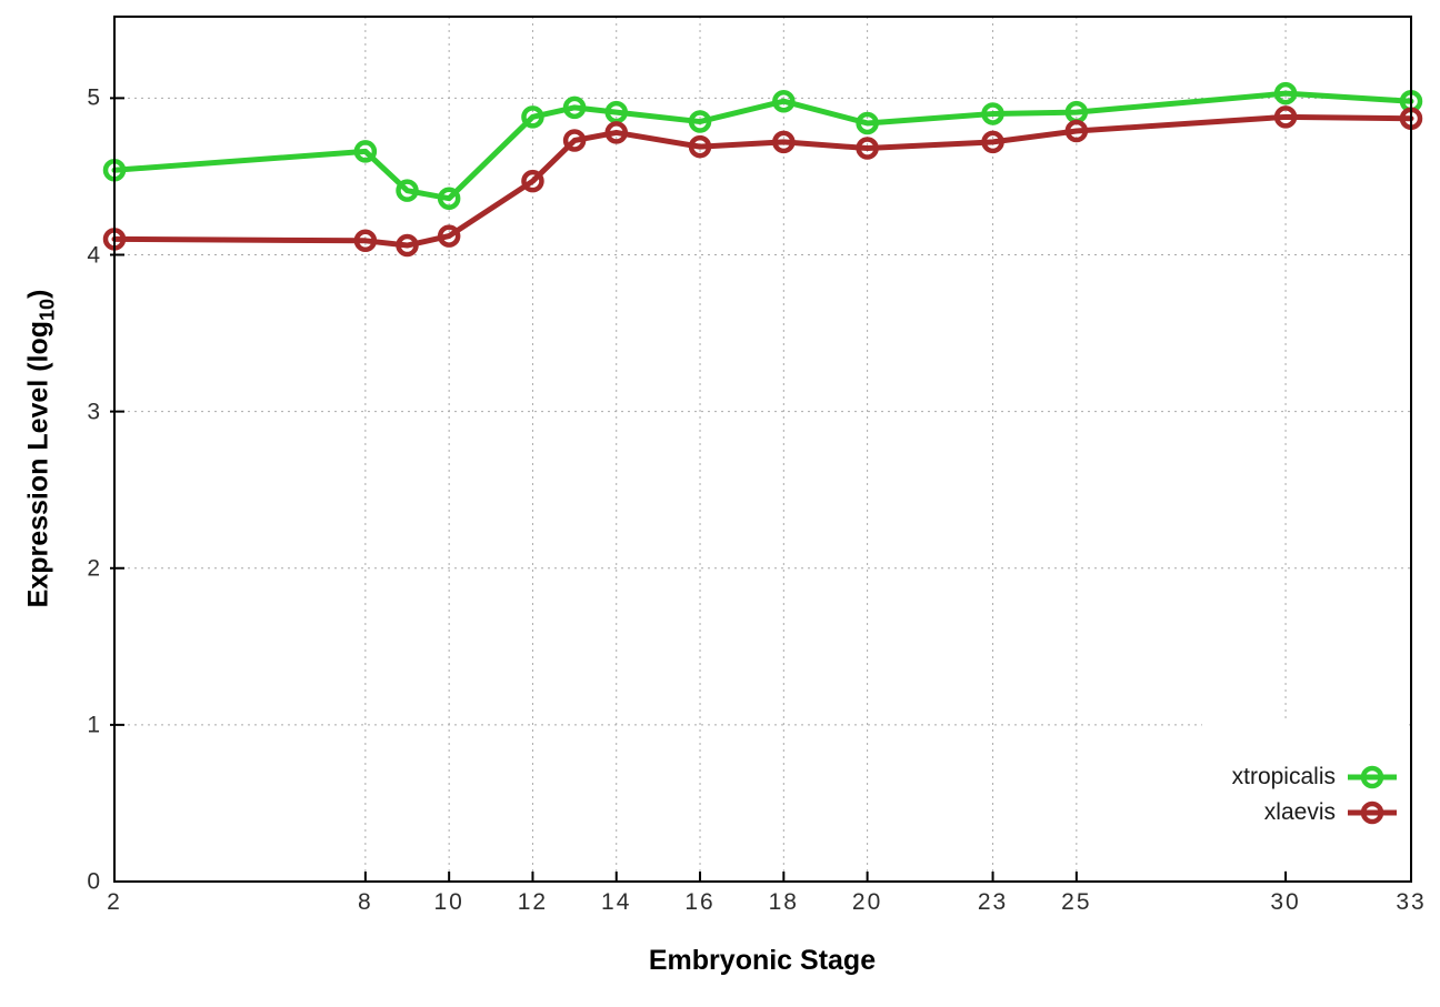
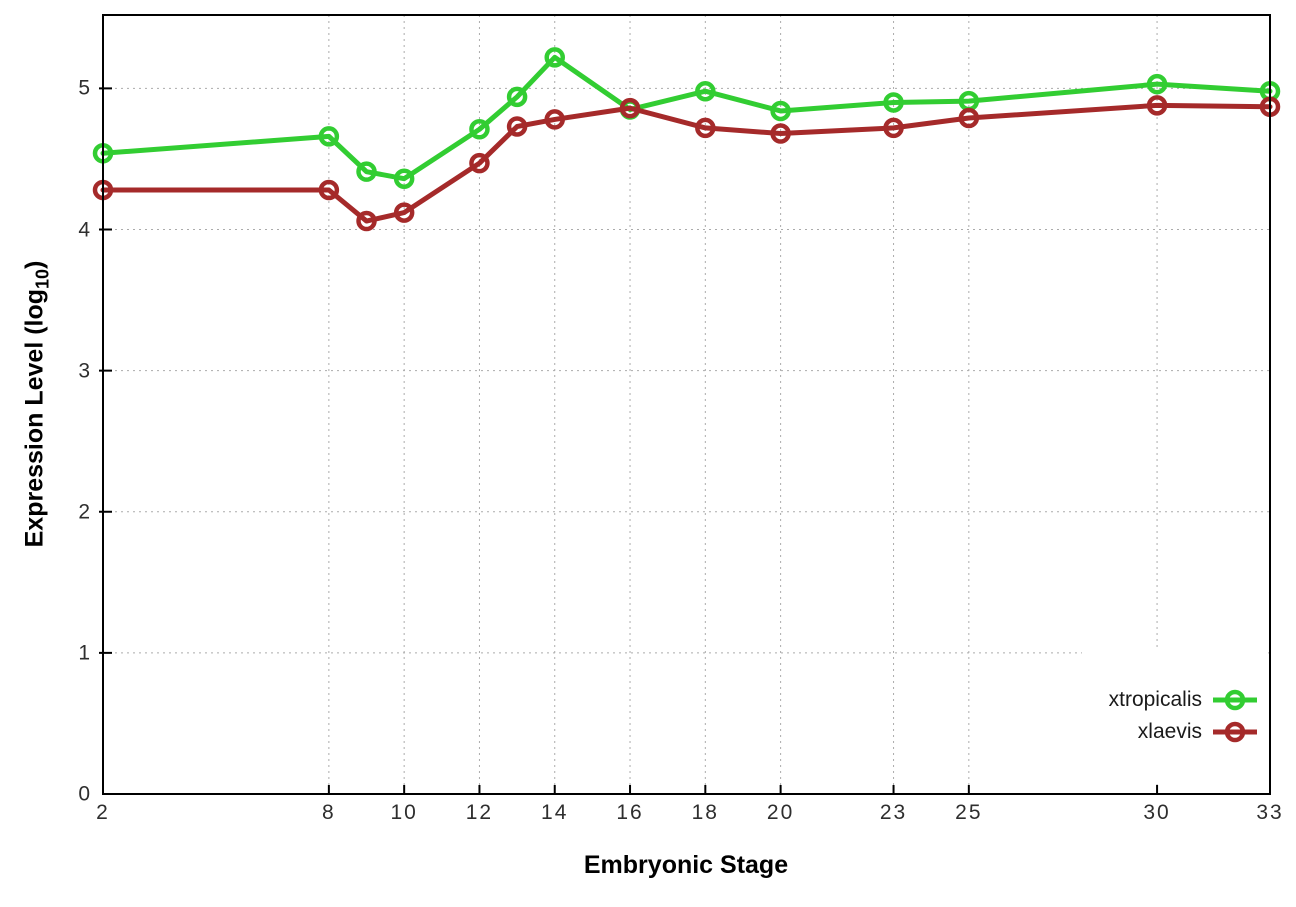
xlaevis/2: 4.10 -> 4.28
xlaevis/8: 4.09 -> 4.28
xtropicalis/12: 4.88 -> 4.71
xtropicalis/14: 4.91 -> 5.22
xlaevis/16: 4.69 -> 4.86
